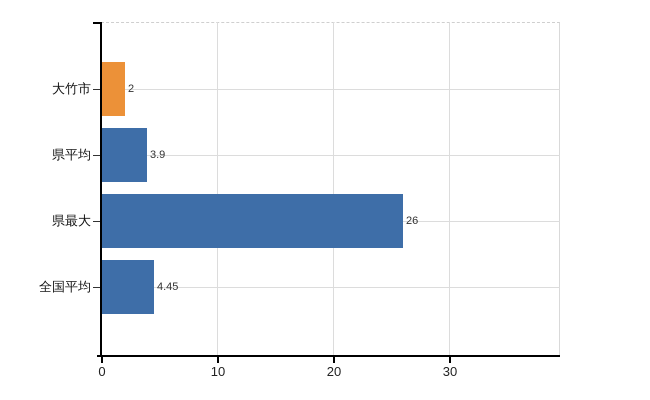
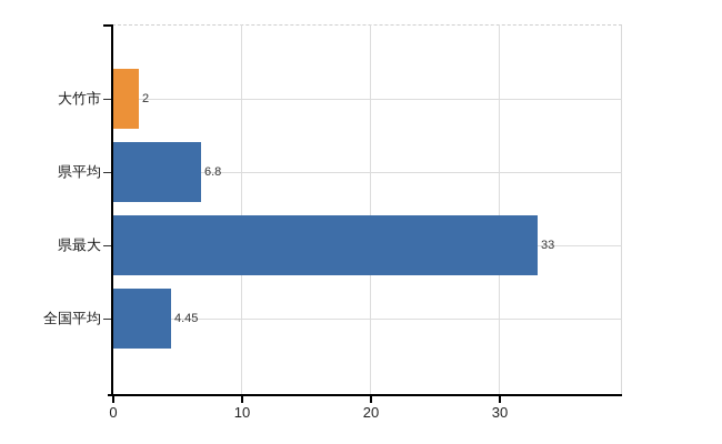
県平均: 3.9 -> 6.8
県最大: 26 -> 33
